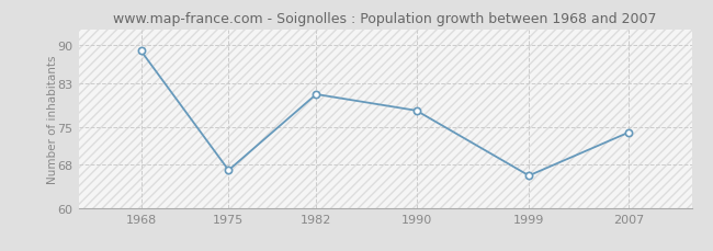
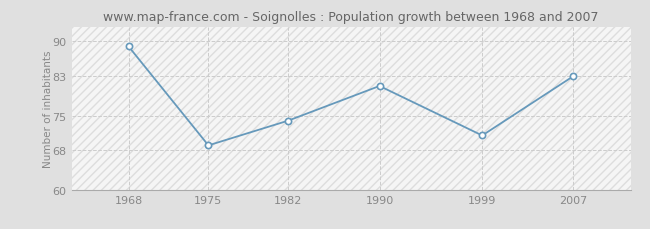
1975: 67 -> 69
1982: 81 -> 74
1990: 78 -> 81
1999: 66 -> 71
2007: 74 -> 83
